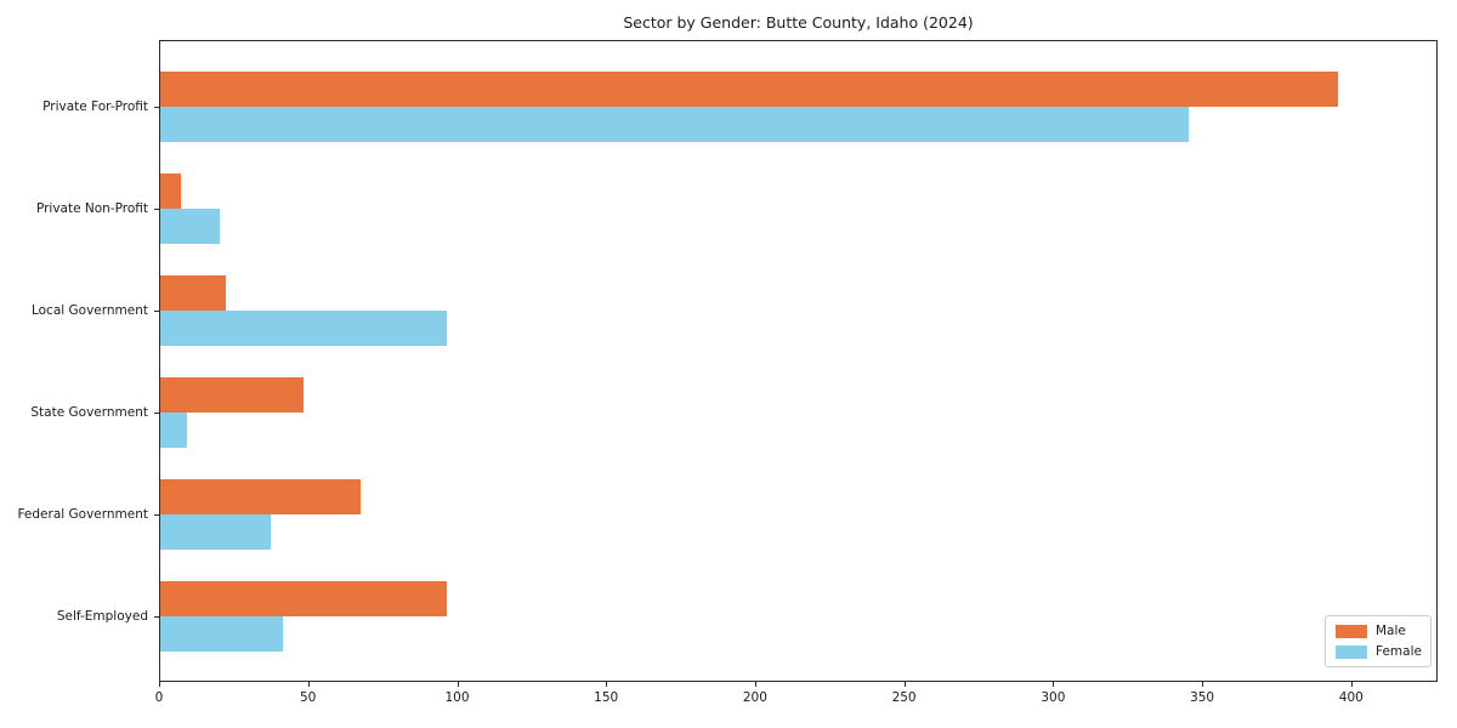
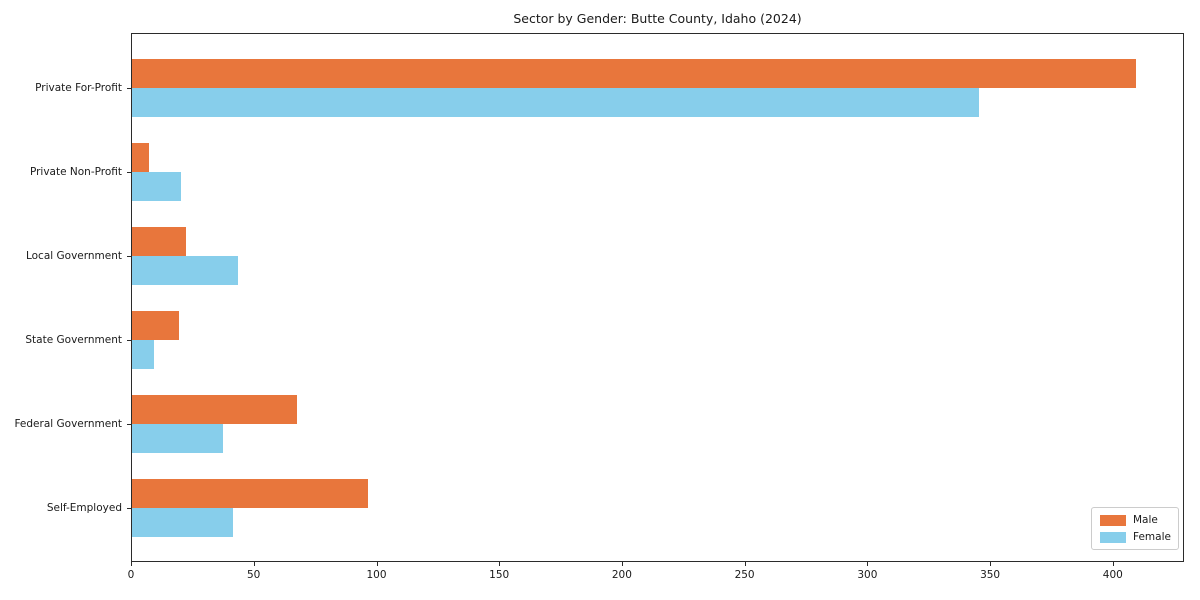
Male/Private For-Profit: 395 -> 409
Female/Local Government: 96 -> 43
Male/State Government: 48 -> 19
